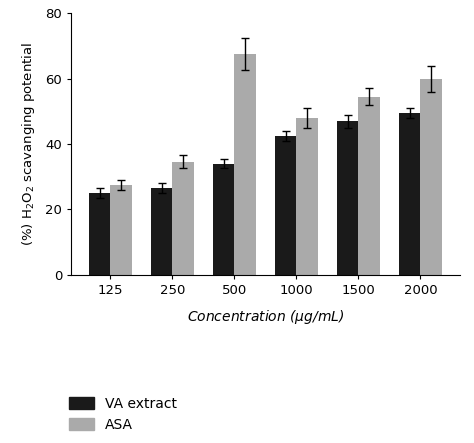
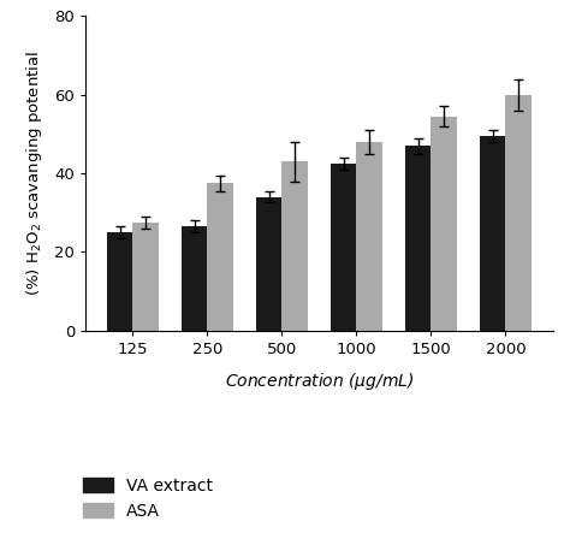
ASA/250: 34.5 -> 37.5
ASA/500: 67.5 -> 43.0
